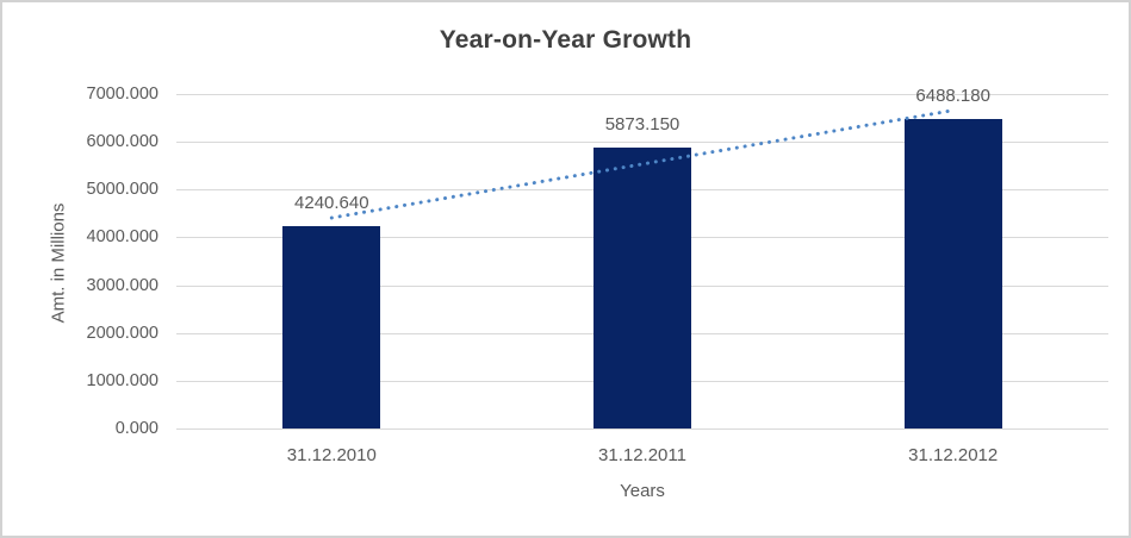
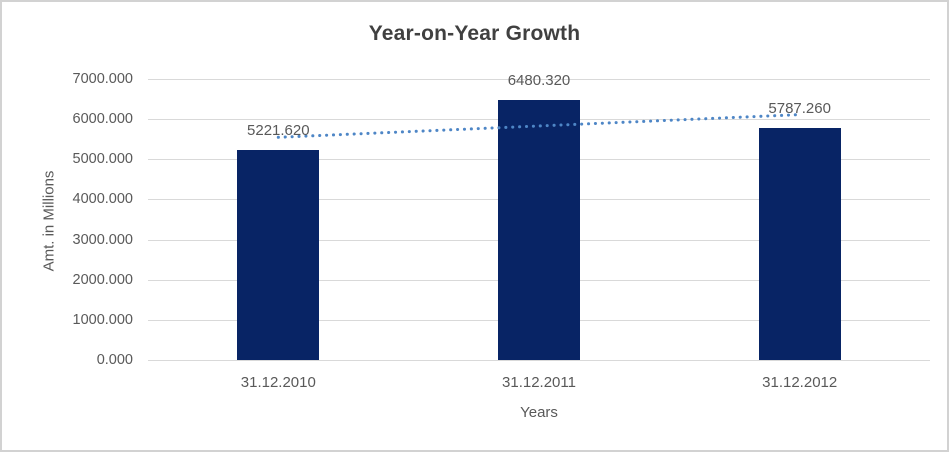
31.12.2010: 4240.640 -> 5221.620
31.12.2011: 5873.150 -> 6480.320
31.12.2012: 6488.180 -> 5787.260
